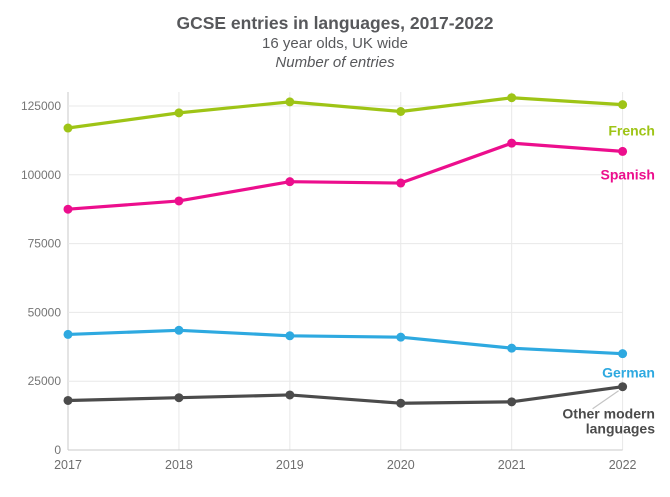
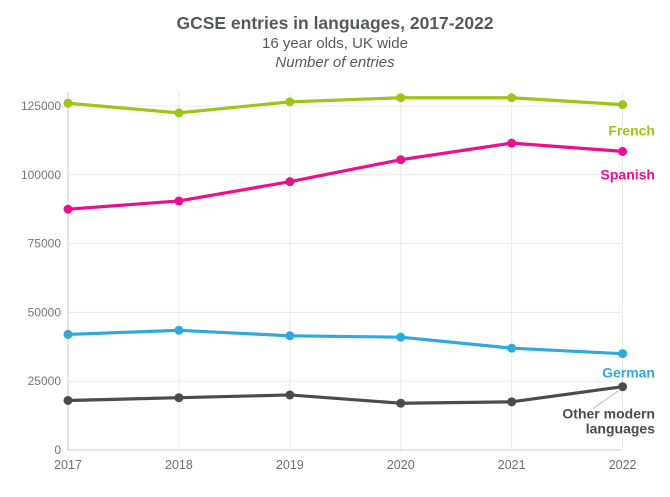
French/2017: 117000 -> 126000
French/2020: 123000 -> 128000
Spanish/2020: 97000 -> 106000
